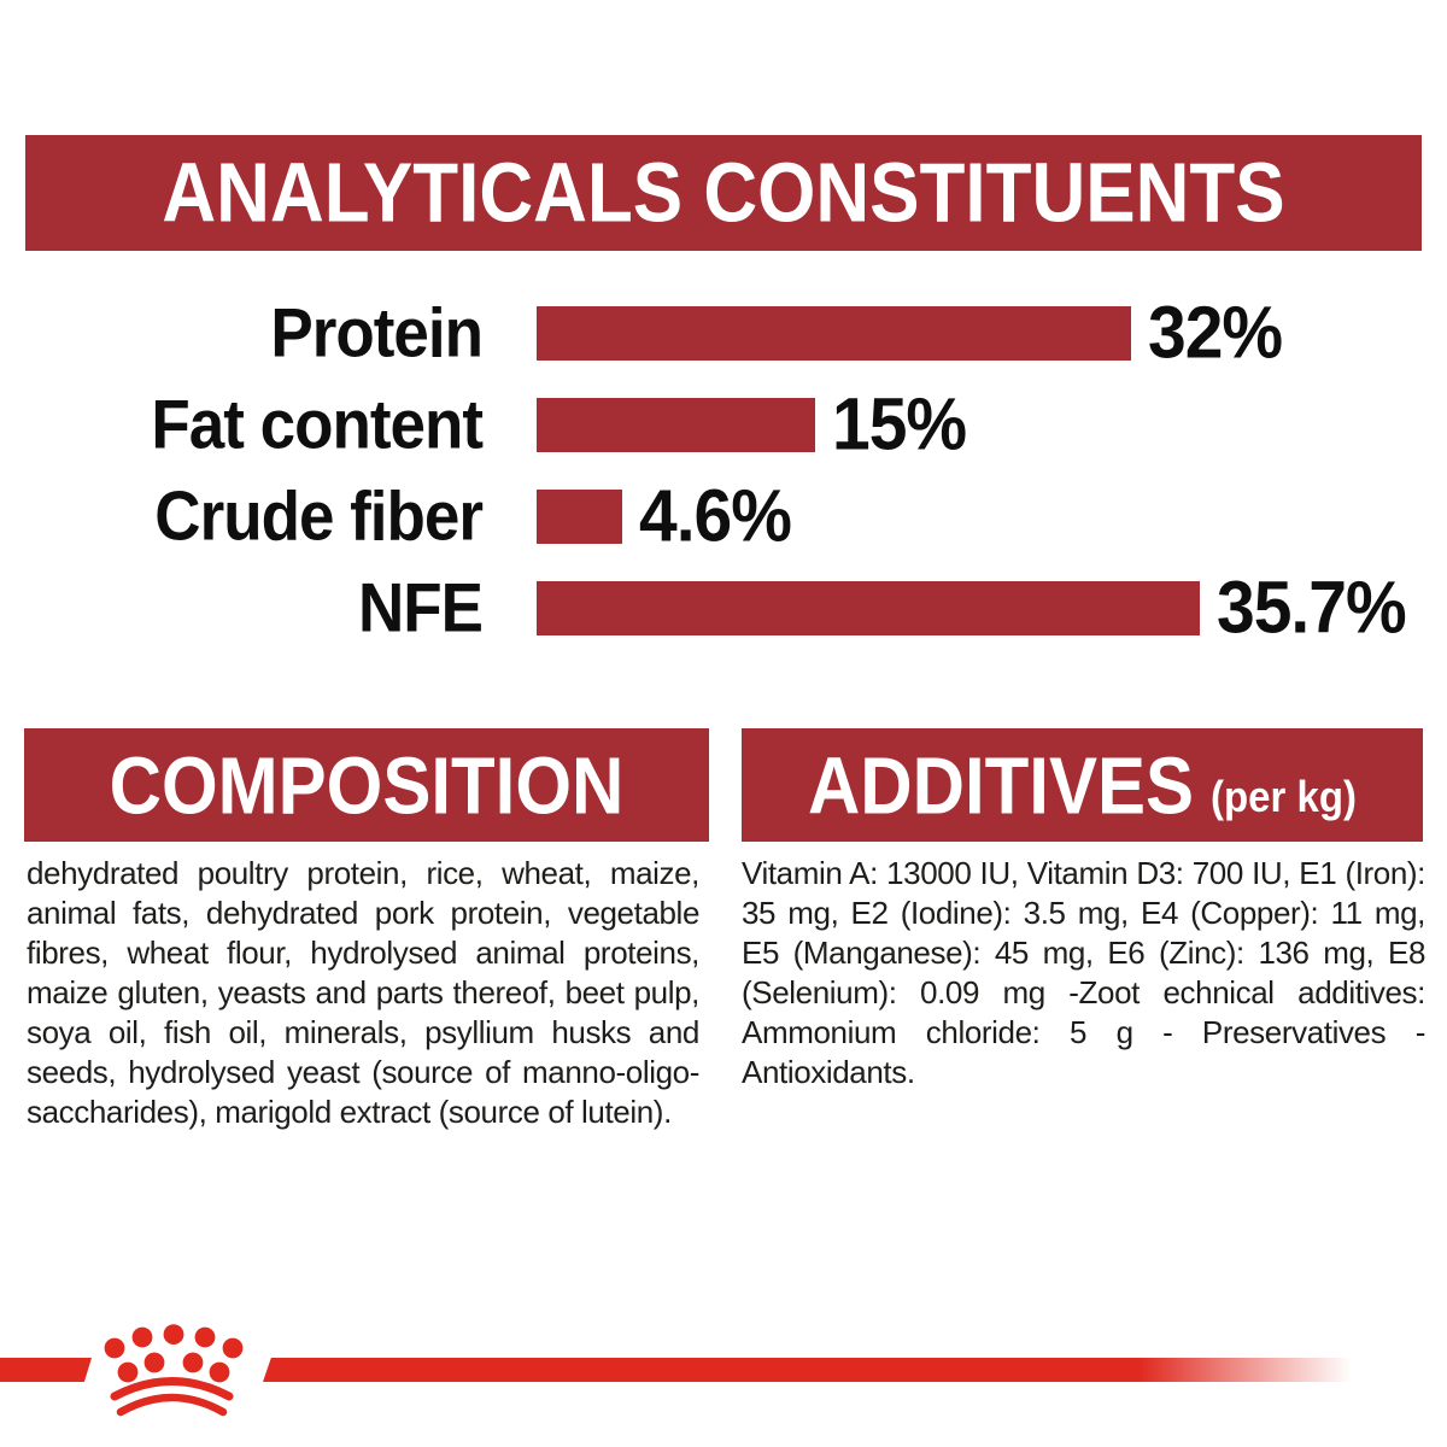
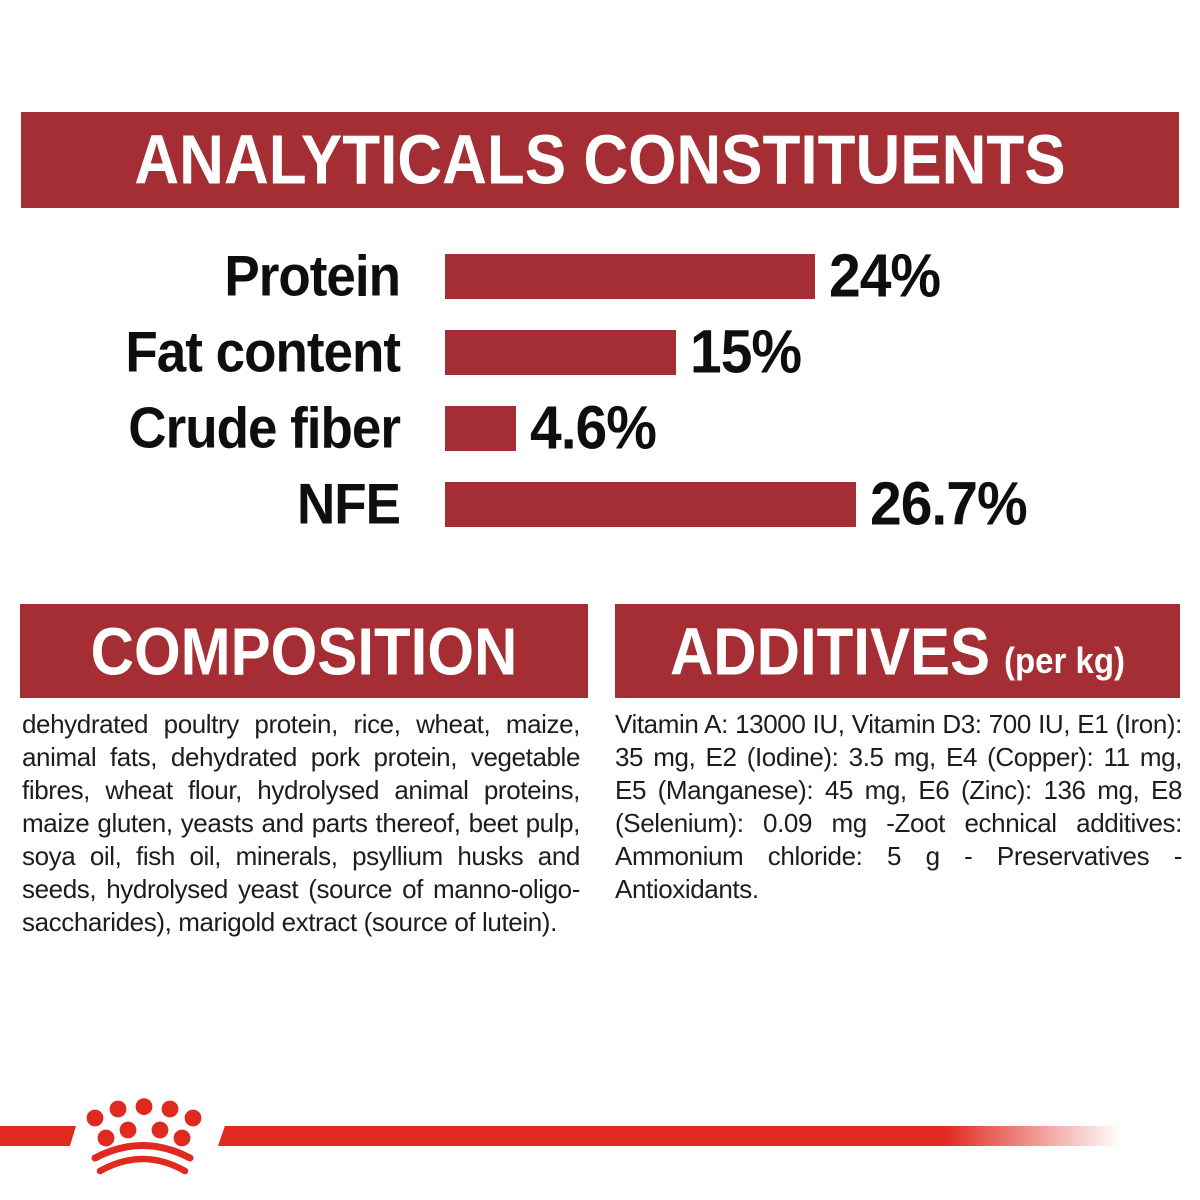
Protein: 32% -> 24%
NFE: 35.7% -> 26.7%
